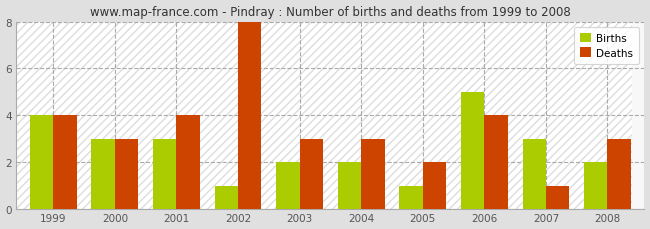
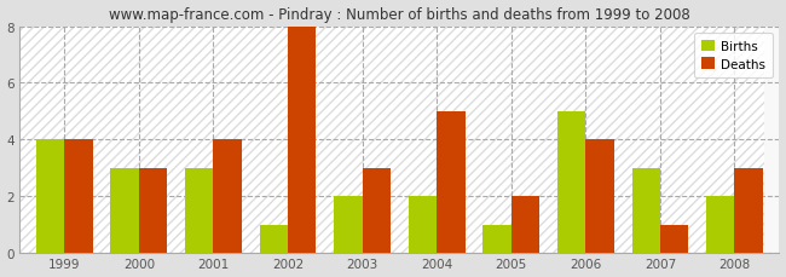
Deaths/2004: 3 -> 5
